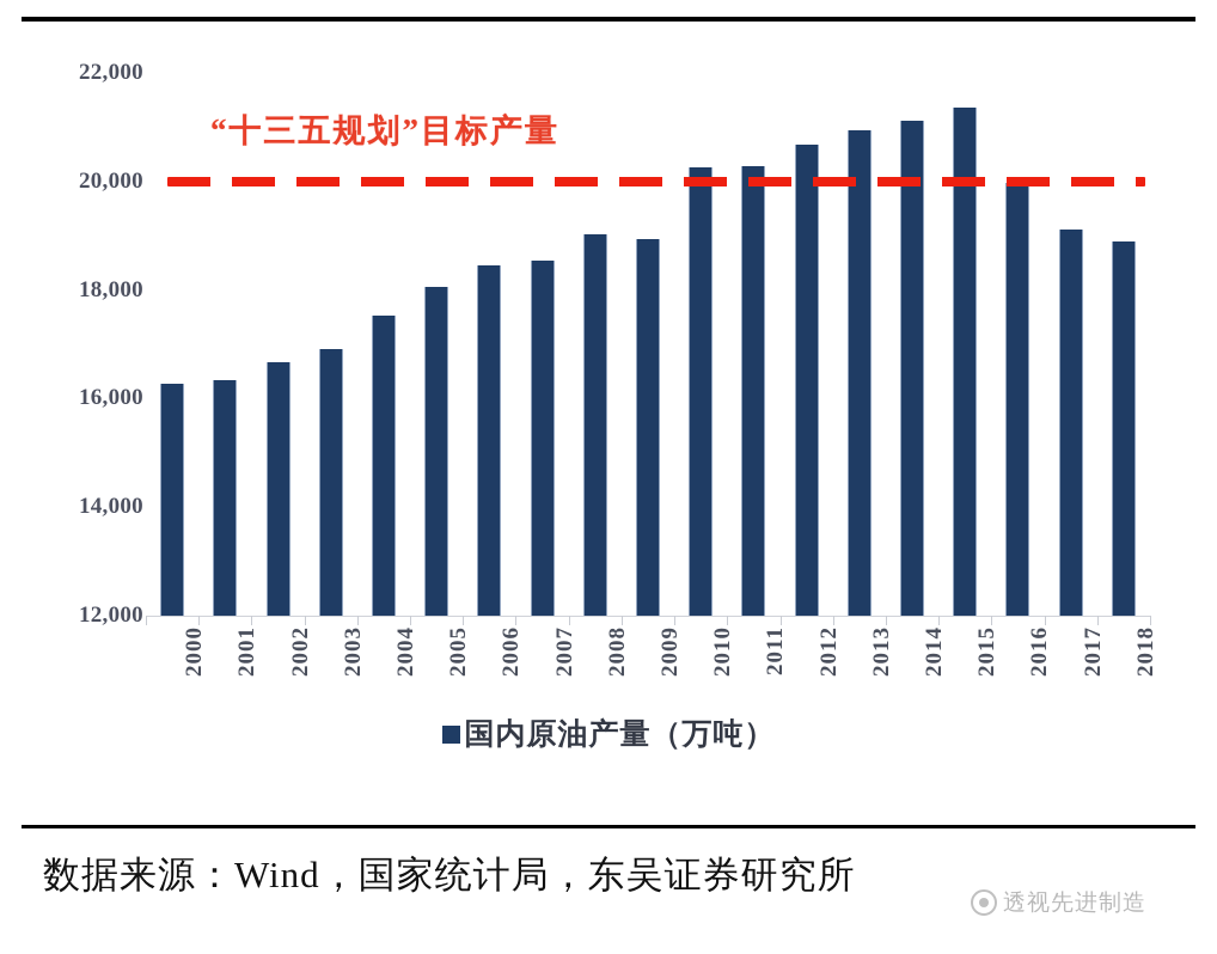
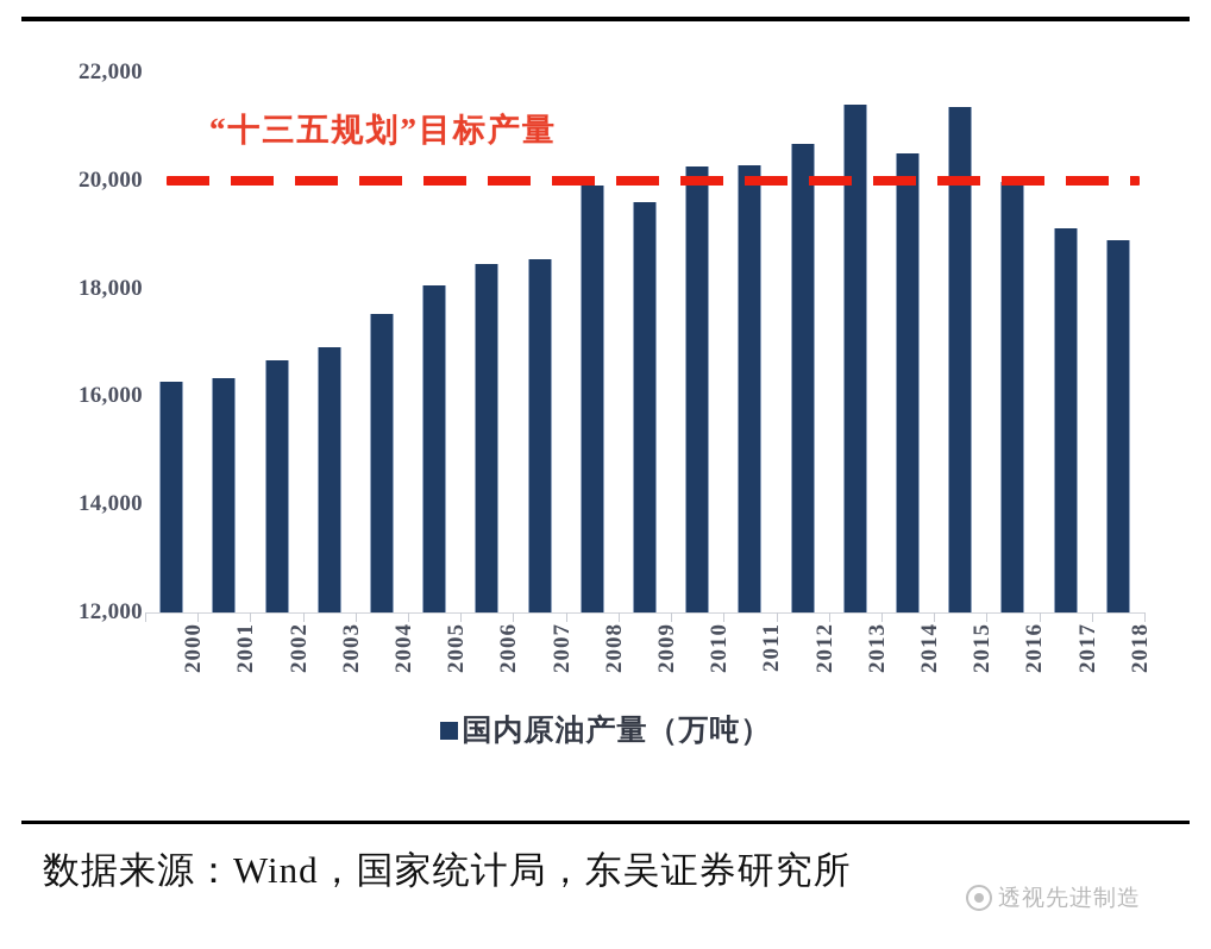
2008: 19000 -> 19900
2009: 18900 -> 19600
2013: 20900 -> 21400
2014: 21100 -> 20500
